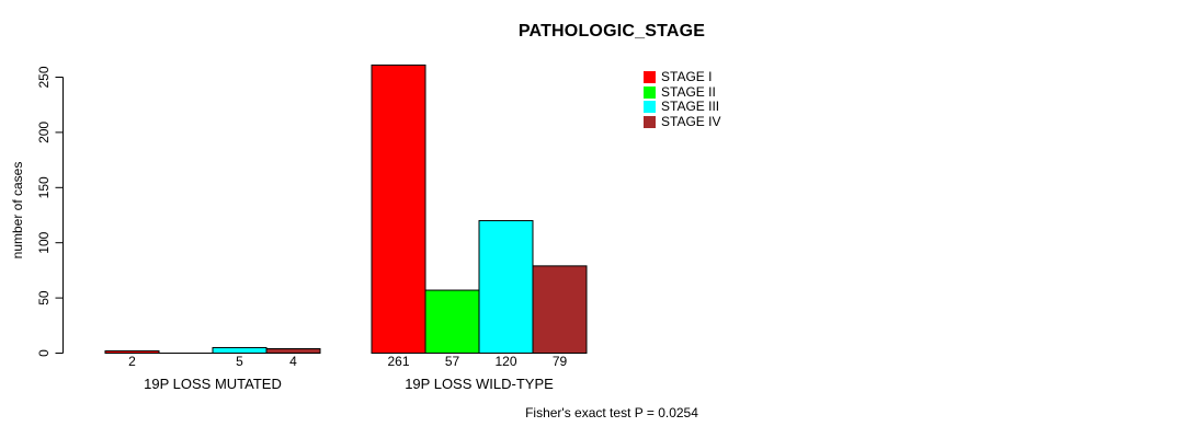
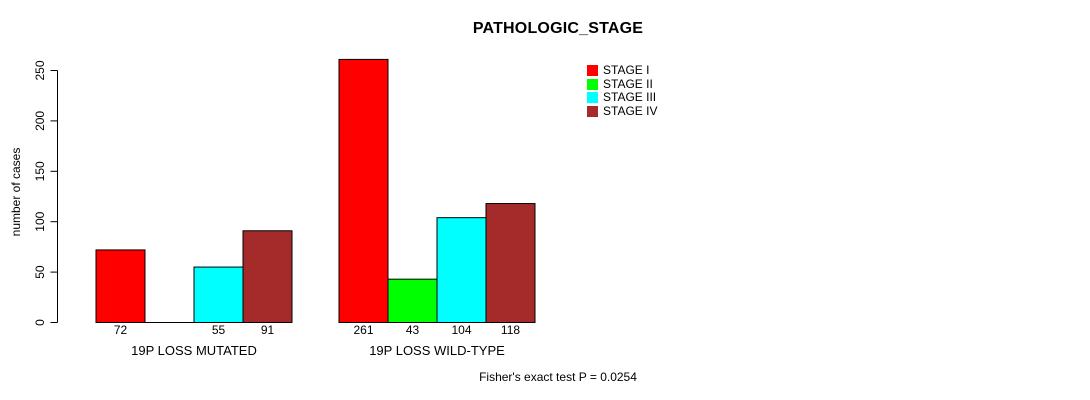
STAGE I/19P LOSS MUTATED: 2 -> 72
STAGE III/19P LOSS MUTATED: 5 -> 55
STAGE IV/19P LOSS MUTATED: 4 -> 91
STAGE II/19P LOSS WILD-TYPE: 57 -> 43
STAGE III/19P LOSS WILD-TYPE: 120 -> 104
STAGE IV/19P LOSS WILD-TYPE: 79 -> 118
